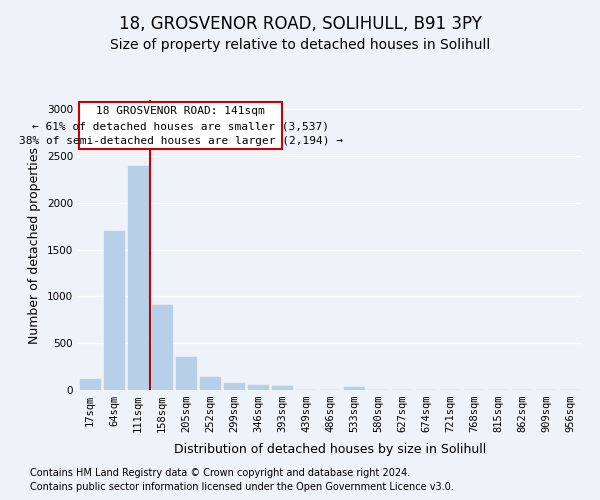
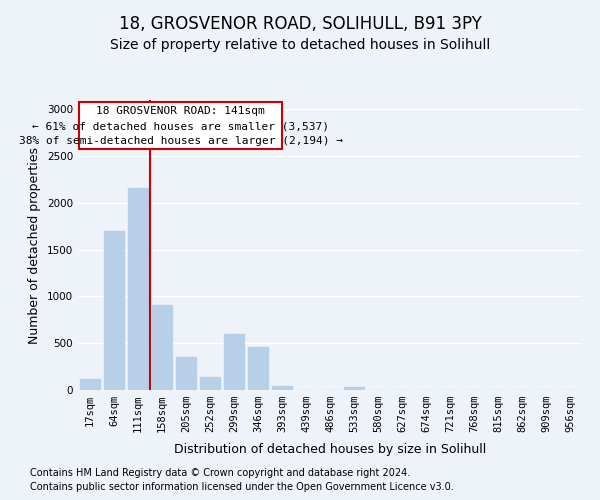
111sqm: 2390 -> 2160
299sqm: 80 -> 600
346sqm: 50 -> 460
